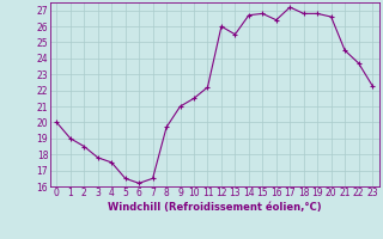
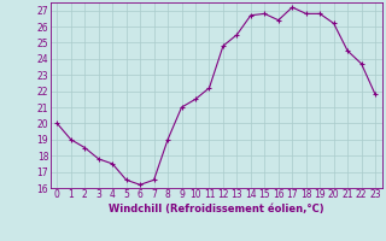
8: 19.7 -> 19.0
12: 26.0 -> 24.8
20: 26.6 -> 26.2
23: 22.3 -> 21.8
